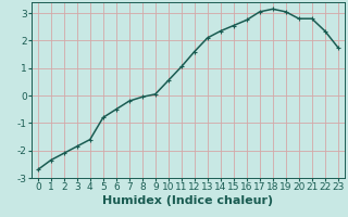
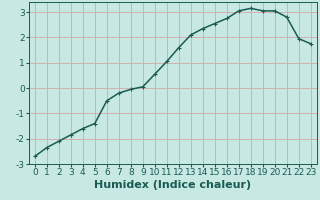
5: -0.80 -> -1.40
20: 2.80 -> 3.05
22: 2.35 -> 1.95
